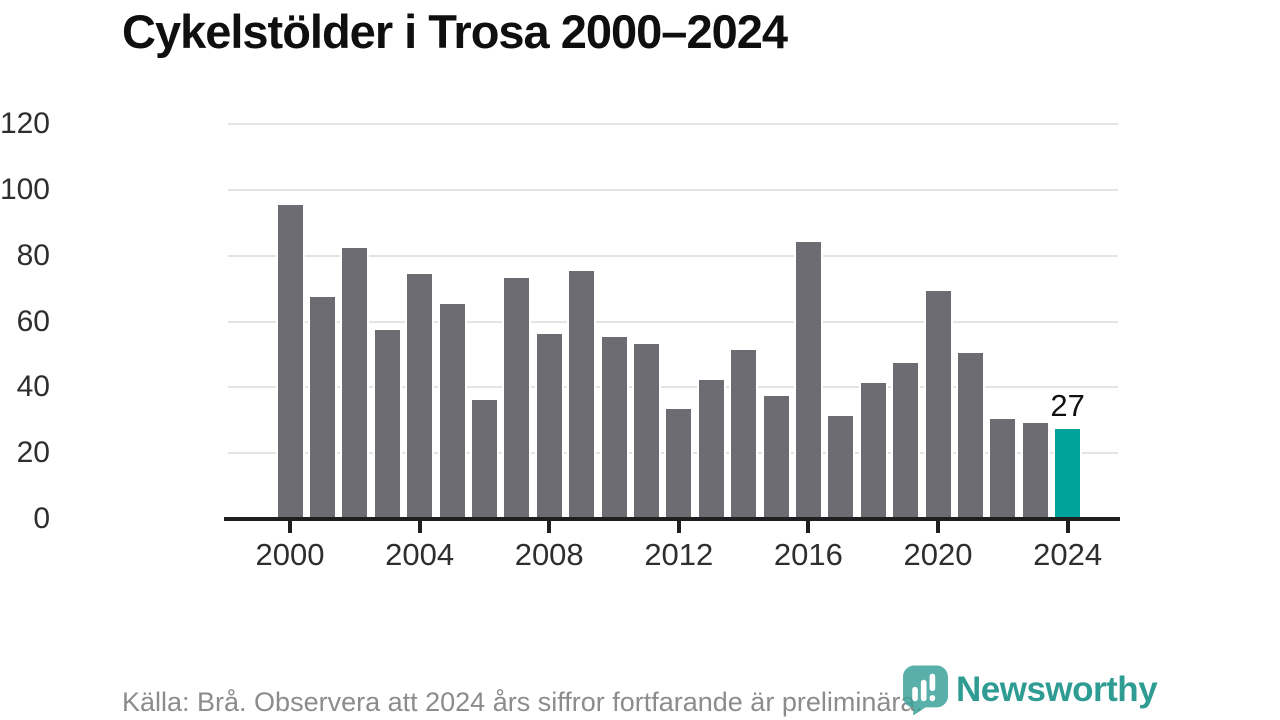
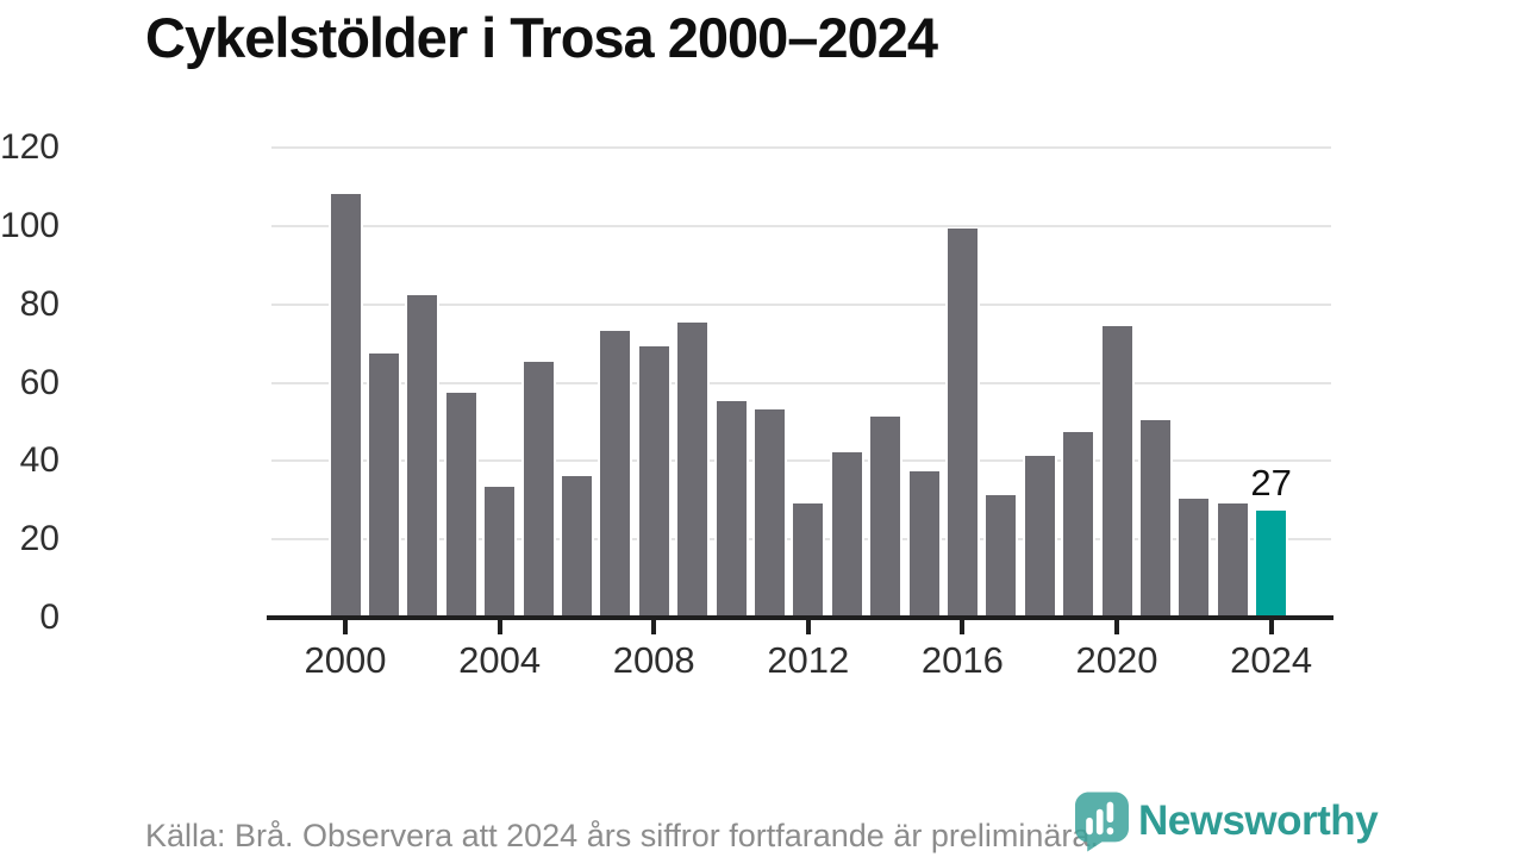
2000: 95 -> 108
2004: 74 -> 33
2008: 56 -> 69
2012: 33 -> 29
2016: 84 -> 99
2020: 69 -> 74
